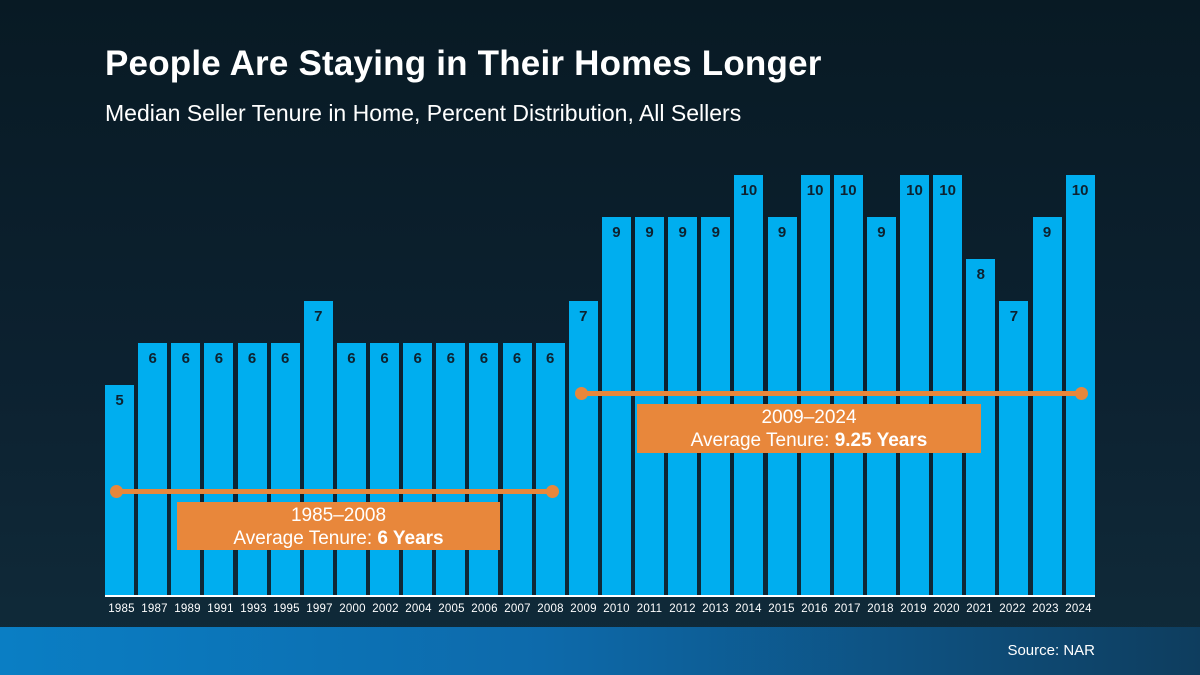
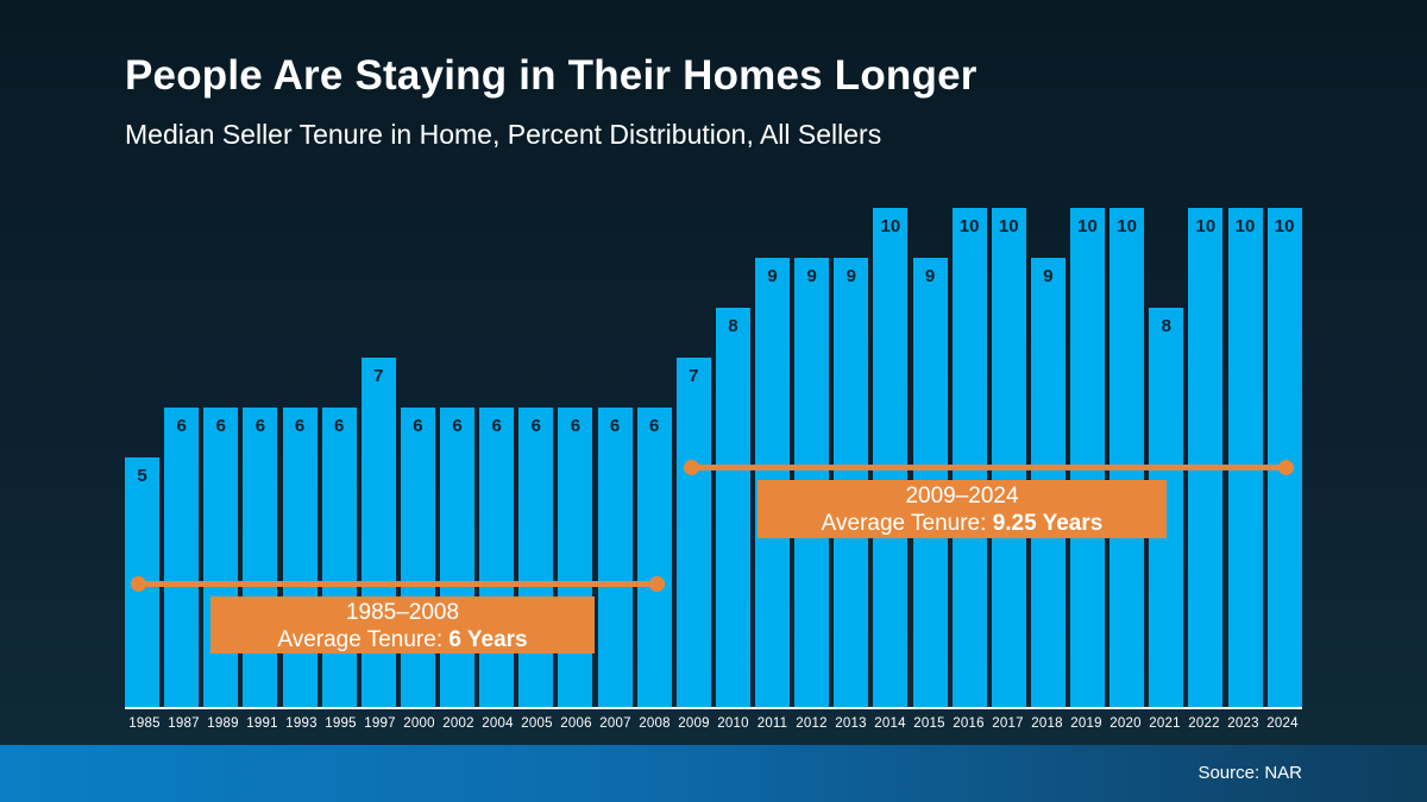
2010: 9 -> 8
2022: 7 -> 10
2023: 9 -> 10
